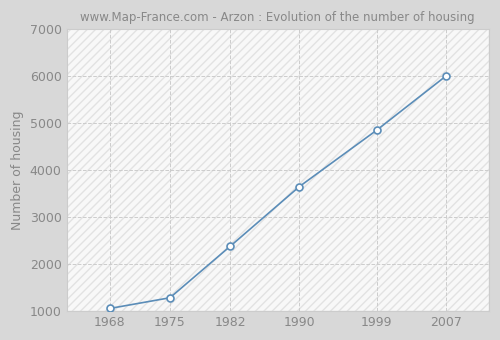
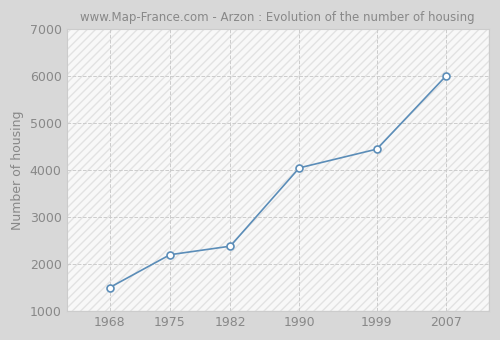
1968: 1050 -> 1500
1975: 1280 -> 2200
1990: 3650 -> 4050
1999: 4860 -> 4450
